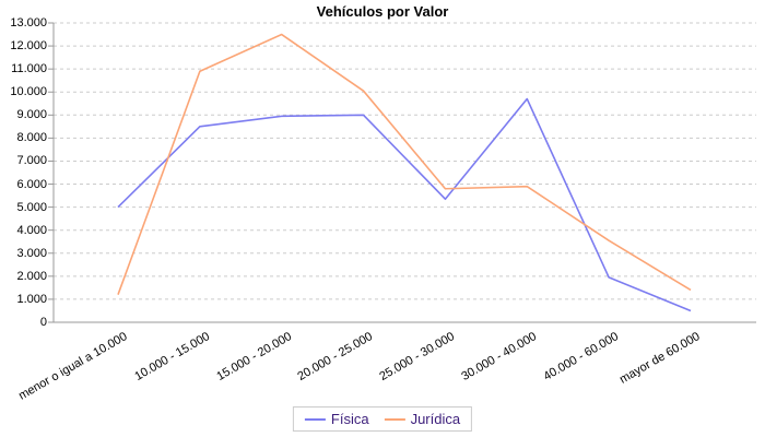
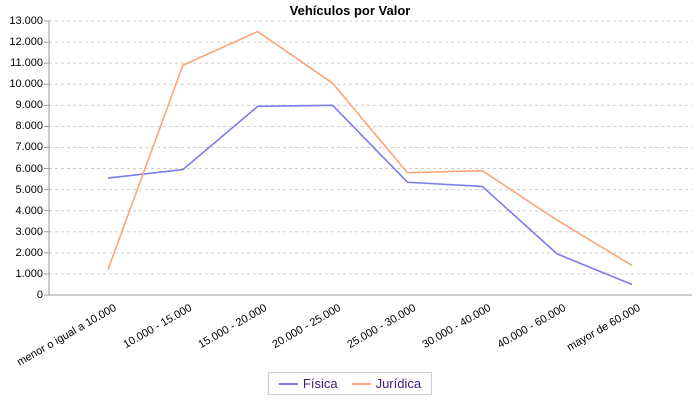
Física/menor o igual a 10.000: 5000 -> 5600
Física/10.000 - 15.000: 8500 -> 6000
Física/30.000 - 40.000: 9700 -> 5200
